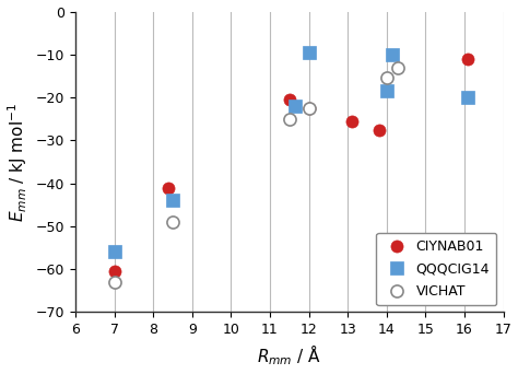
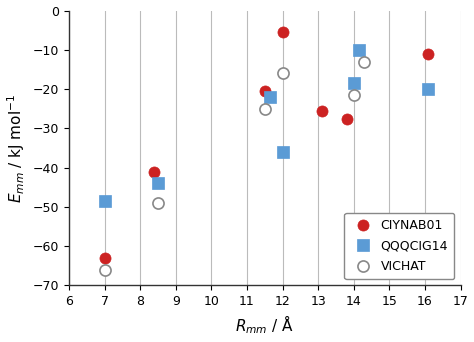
CIYNAB01/7: -60.5 -> -63.0
QQQCIG14/7: -56.0 -> -48.5
VICHAT/7: -63.0 -> -66.0
CIYNAB01/12: -22.5 -> -5.5
QQQCIG14/12: -9.5 -> -36.0
VICHAT/12: -22.5 -> -16.0
VICHAT/14: -15.5 -> -21.5
